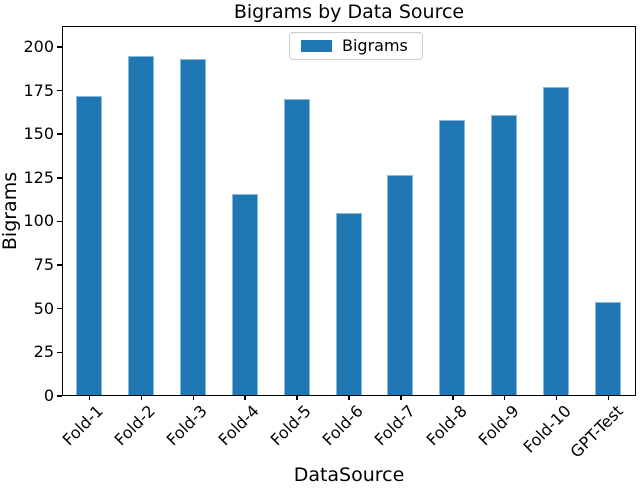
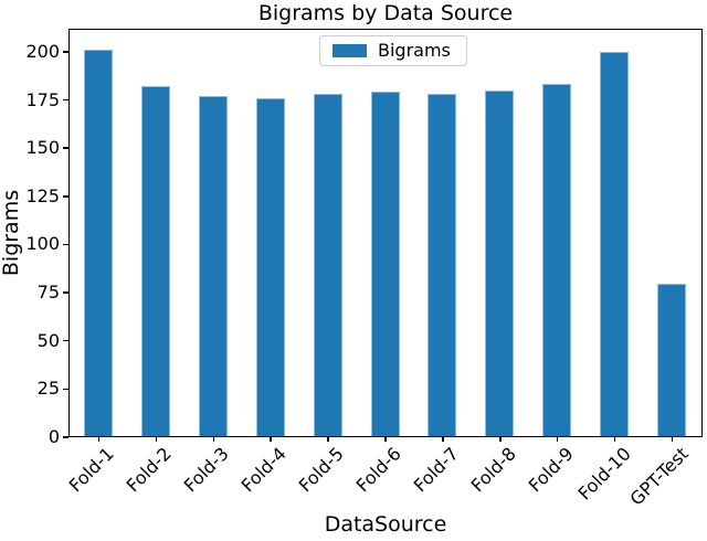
Fold-1: 173 -> 202
Fold-2: 196 -> 183
Fold-3: 194 -> 178
Fold-4: 116 -> 177
Fold-5: 171 -> 179
Fold-6: 105 -> 180
Fold-7: 127 -> 179
Fold-8: 159 -> 181
Fold-9: 162 -> 184
Fold-10: 178 -> 201
GPT-Test: 54 -> 80
